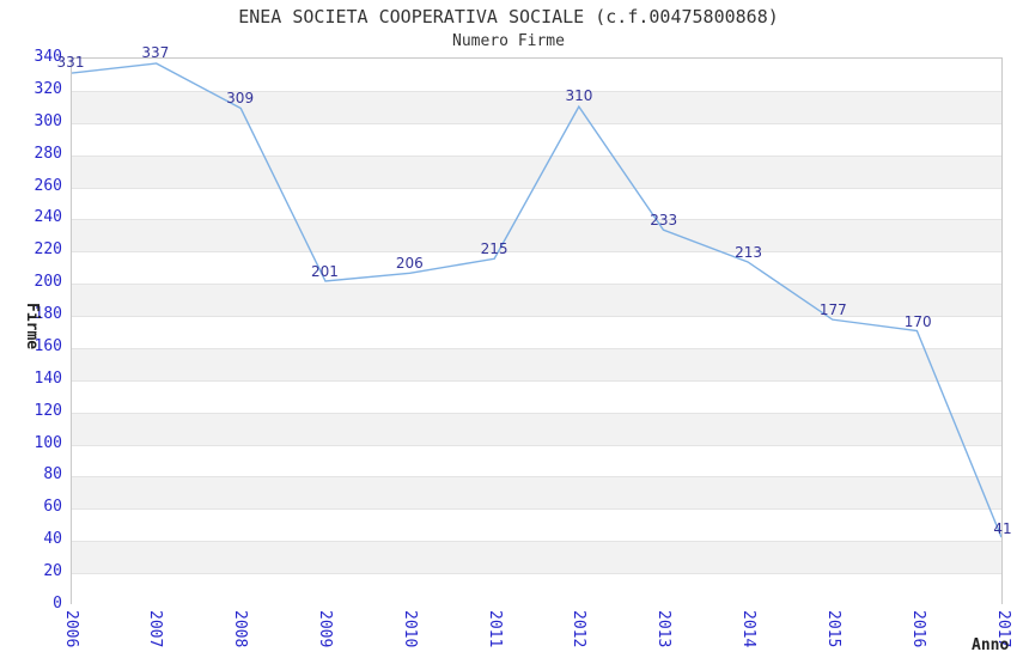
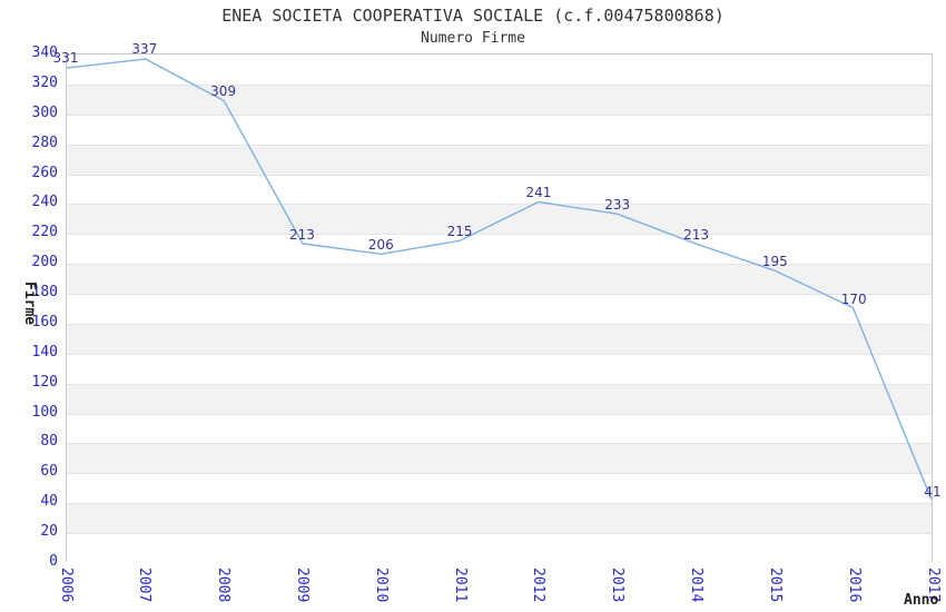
2009: 201 -> 213
2012: 310 -> 241
2015: 177 -> 195
